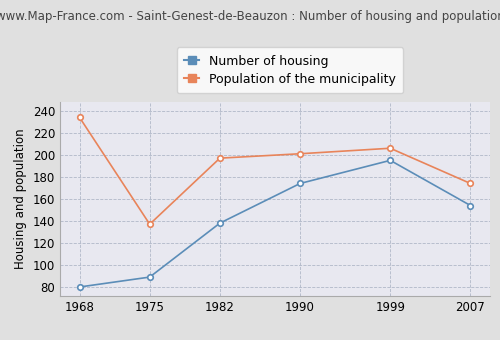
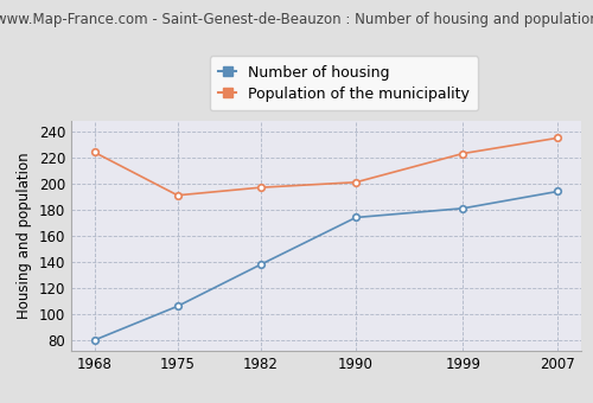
Population of the municipality/1968: 234 -> 224
Number of housing/1975: 89 -> 106
Population of the municipality/1975: 137 -> 191
Number of housing/1999: 195 -> 181
Population of the municipality/1999: 206 -> 223
Number of housing/2007: 154 -> 194
Population of the municipality/2007: 174 -> 235
